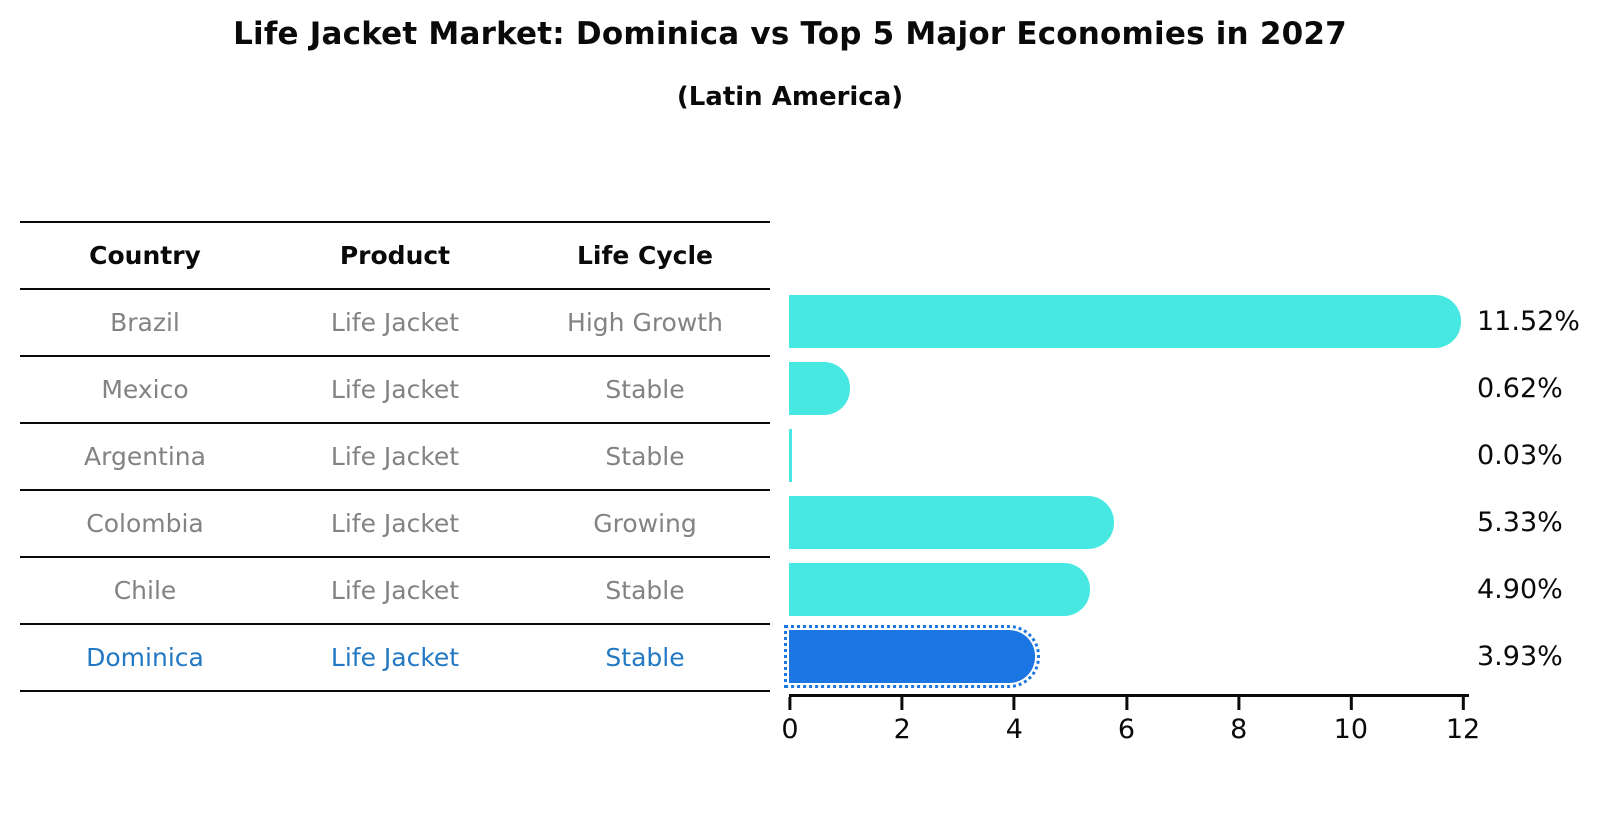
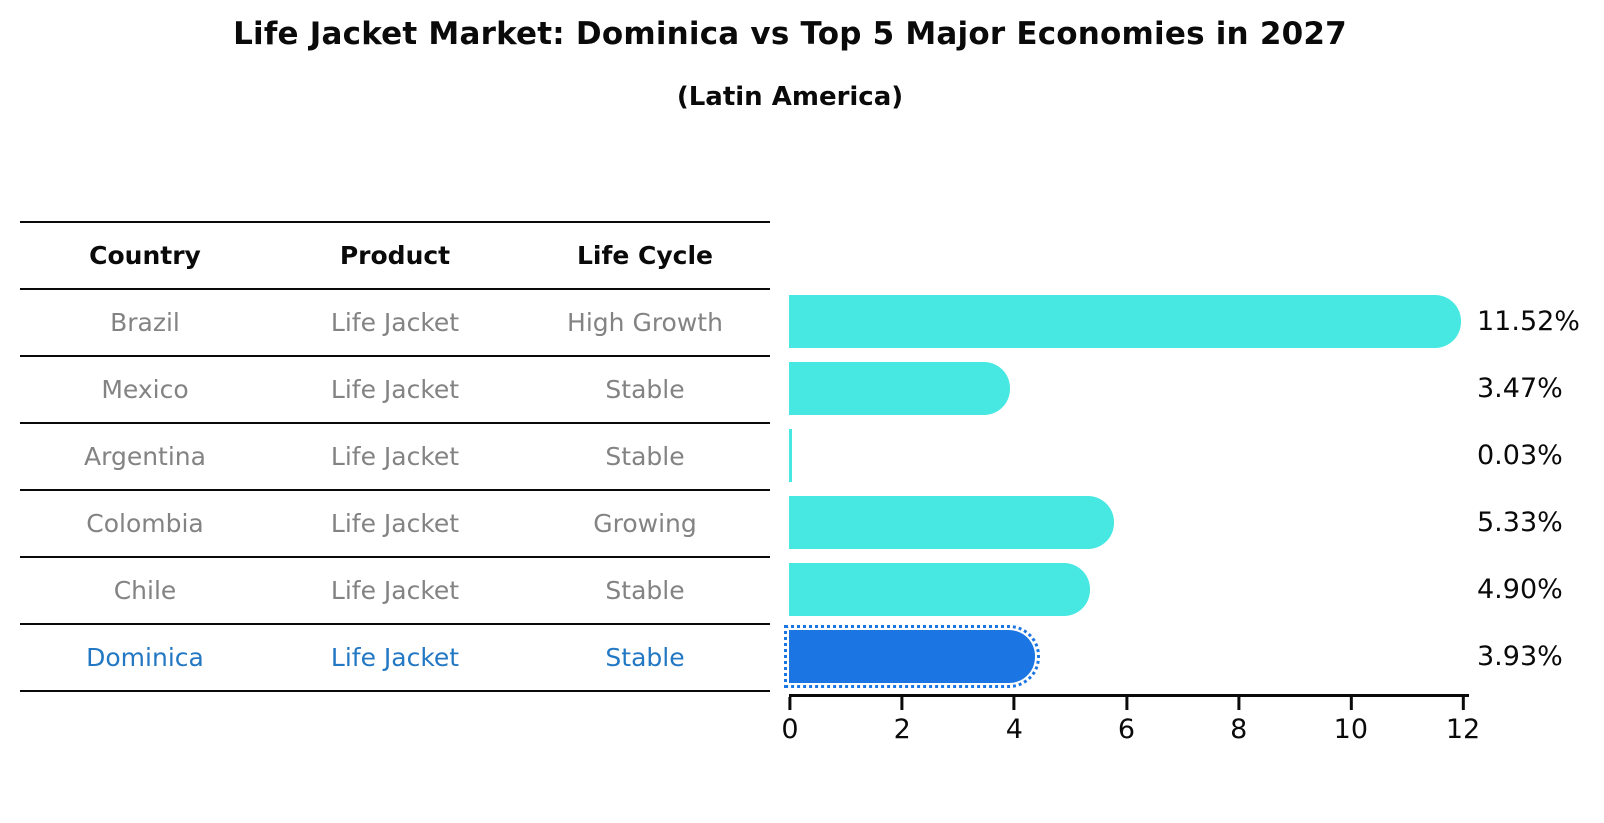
Mexico: 0.62% -> 3.47%
